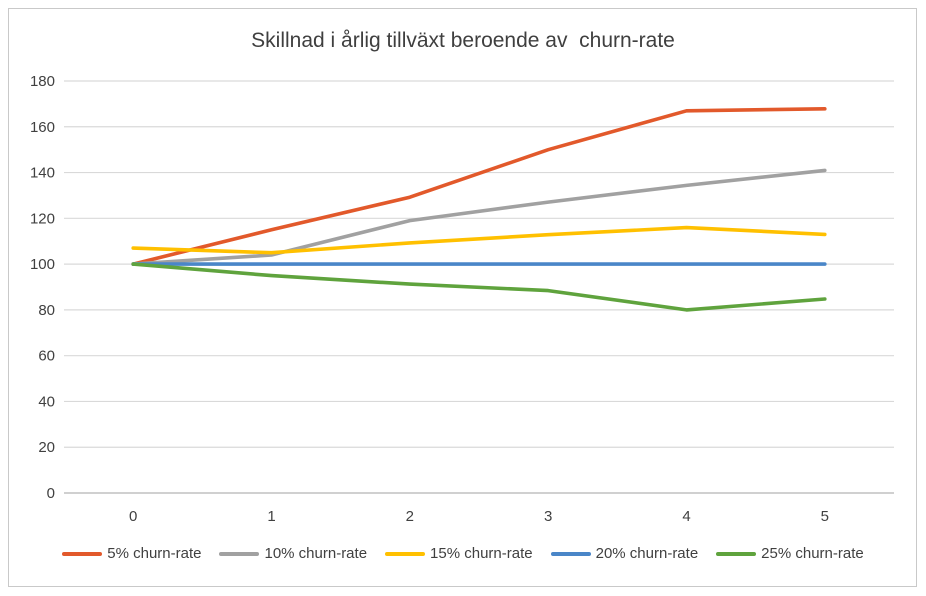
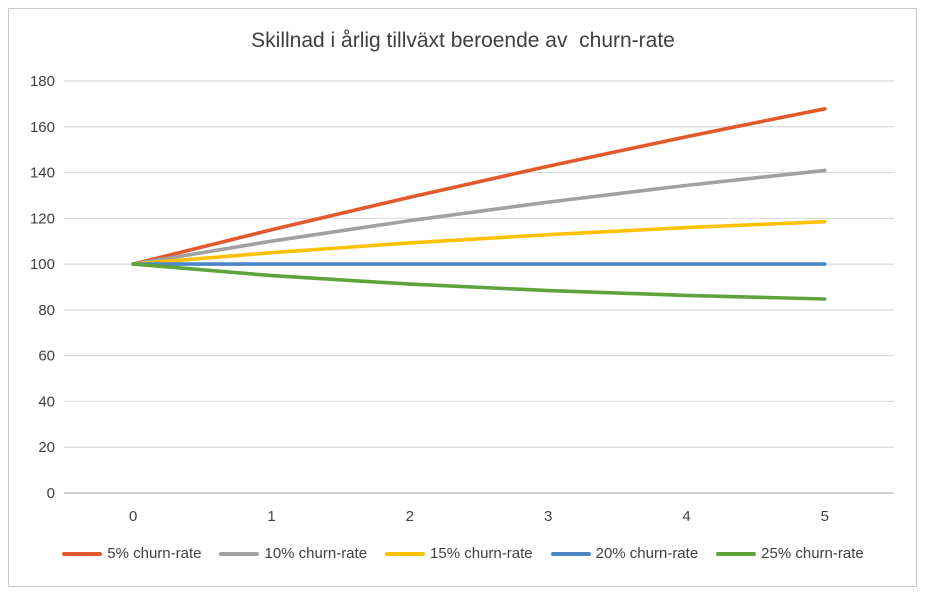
15% churn-rate/0: 107 -> 100
10% churn-rate/1: 104 -> 110
5% churn-rate/3: 150 -> 143
5% churn-rate/4: 167 -> 156
25% churn-rate/4: 80 -> 86
15% churn-rate/5: 113 -> 119
